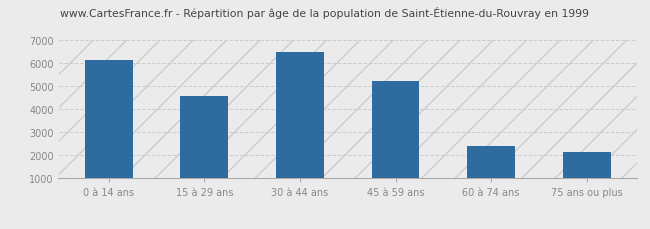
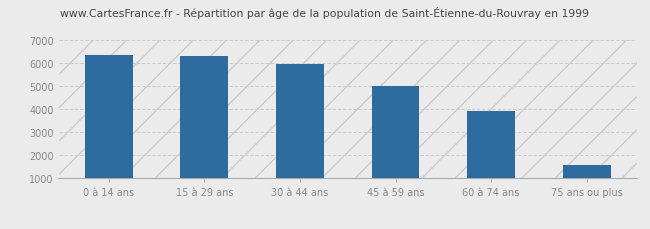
0 à 14 ans: 6150 -> 6380
15 à 29 ans: 4600 -> 6310
30 à 44 ans: 6500 -> 5960
45 à 59 ans: 5250 -> 5030
60 à 74 ans: 2400 -> 3940
75 ans ou plus: 2150 -> 1570
